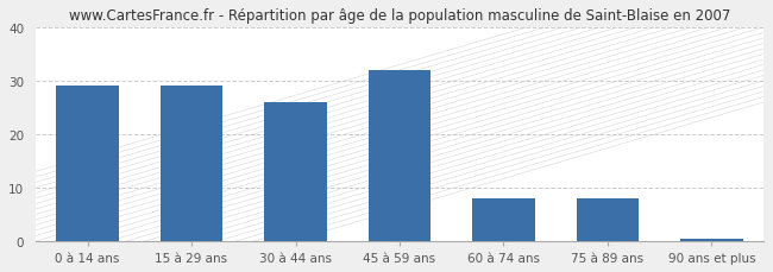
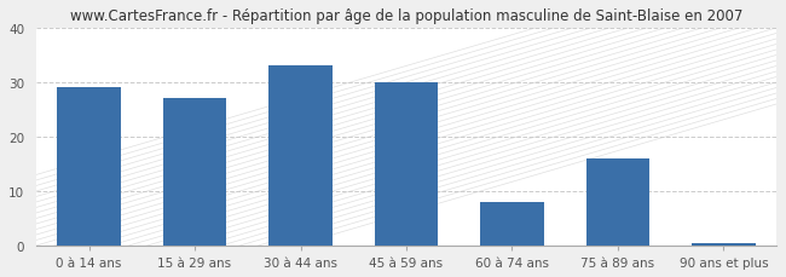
15 à 29 ans: 29.0 -> 27.0
30 à 44 ans: 26.0 -> 33.0
45 à 59 ans: 32.0 -> 30.0
75 à 89 ans: 8.0 -> 16.0
